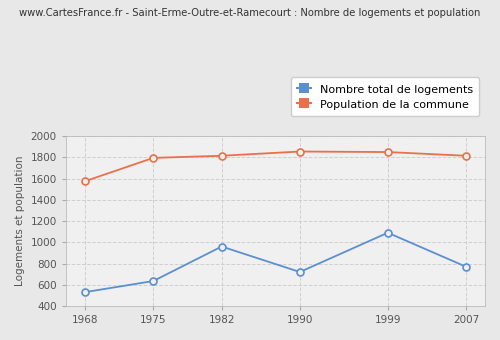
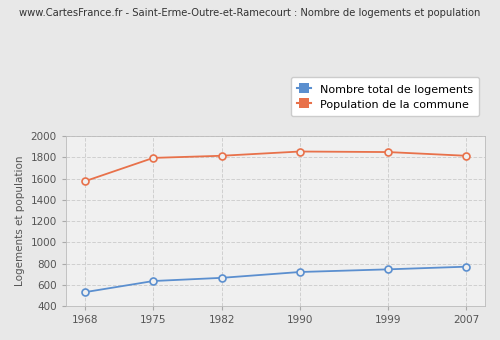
Nombre total de logements/1982: 960 -> 660
Nombre total de logements/1999: 1090 -> 740
